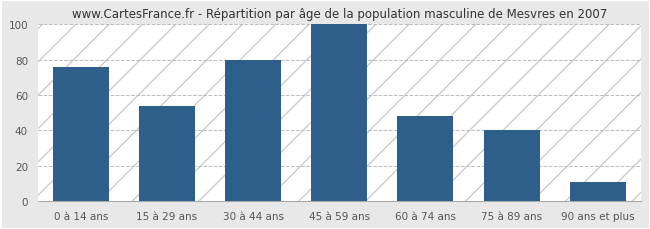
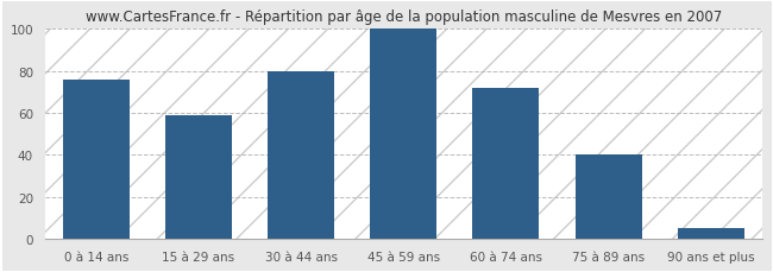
15 à 29 ans: 54 -> 59
60 à 74 ans: 48 -> 72
90 ans et plus: 11 -> 5
